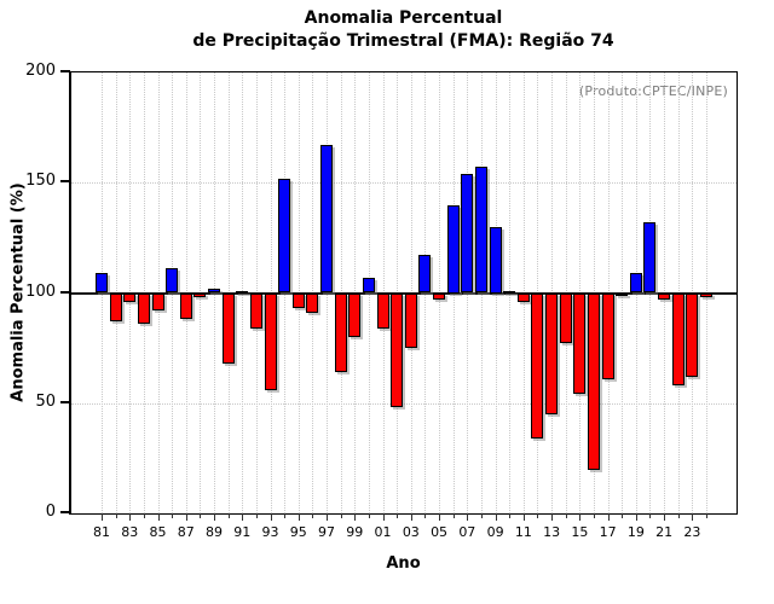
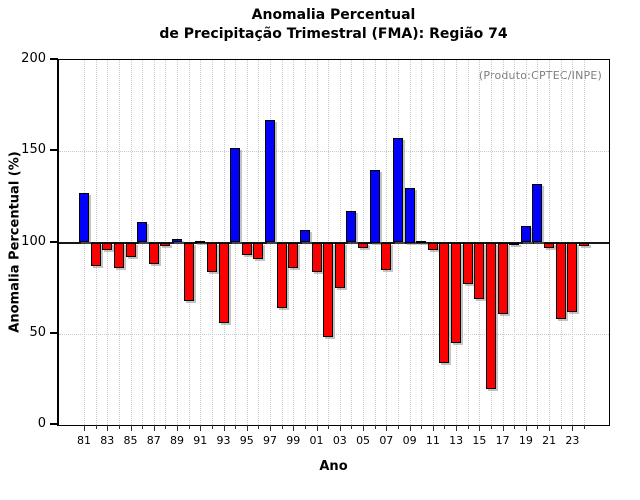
81: 109 -> 127
99: 80 -> 86
07: 154 -> 85
15: 54 -> 69
